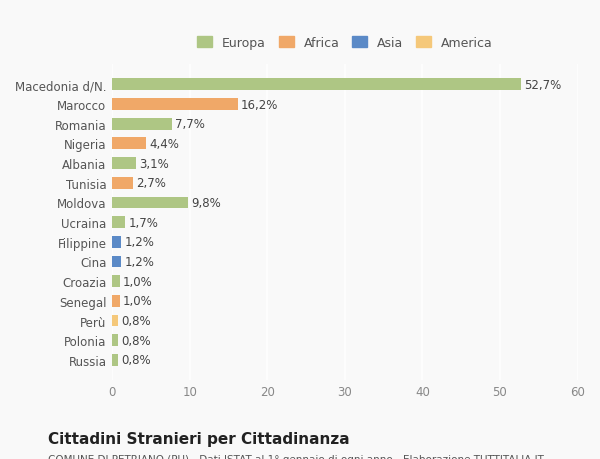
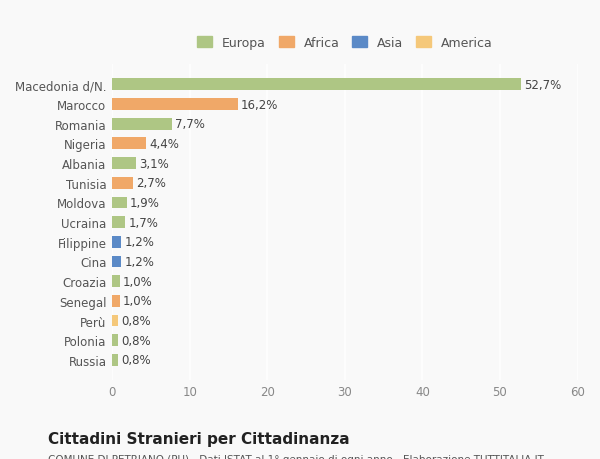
Moldova: 9,8% -> 1,9%
